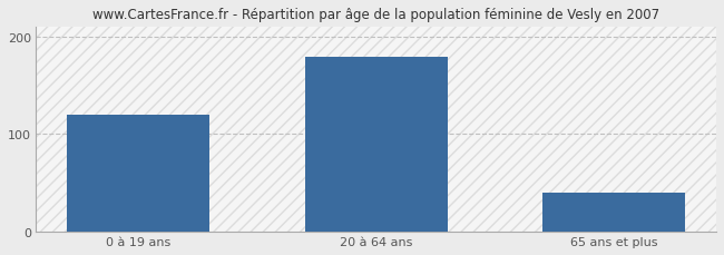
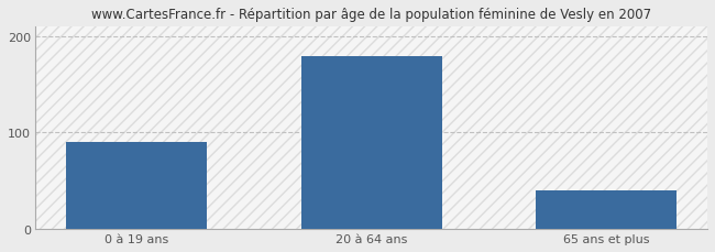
0 à 19 ans: 120 -> 90
